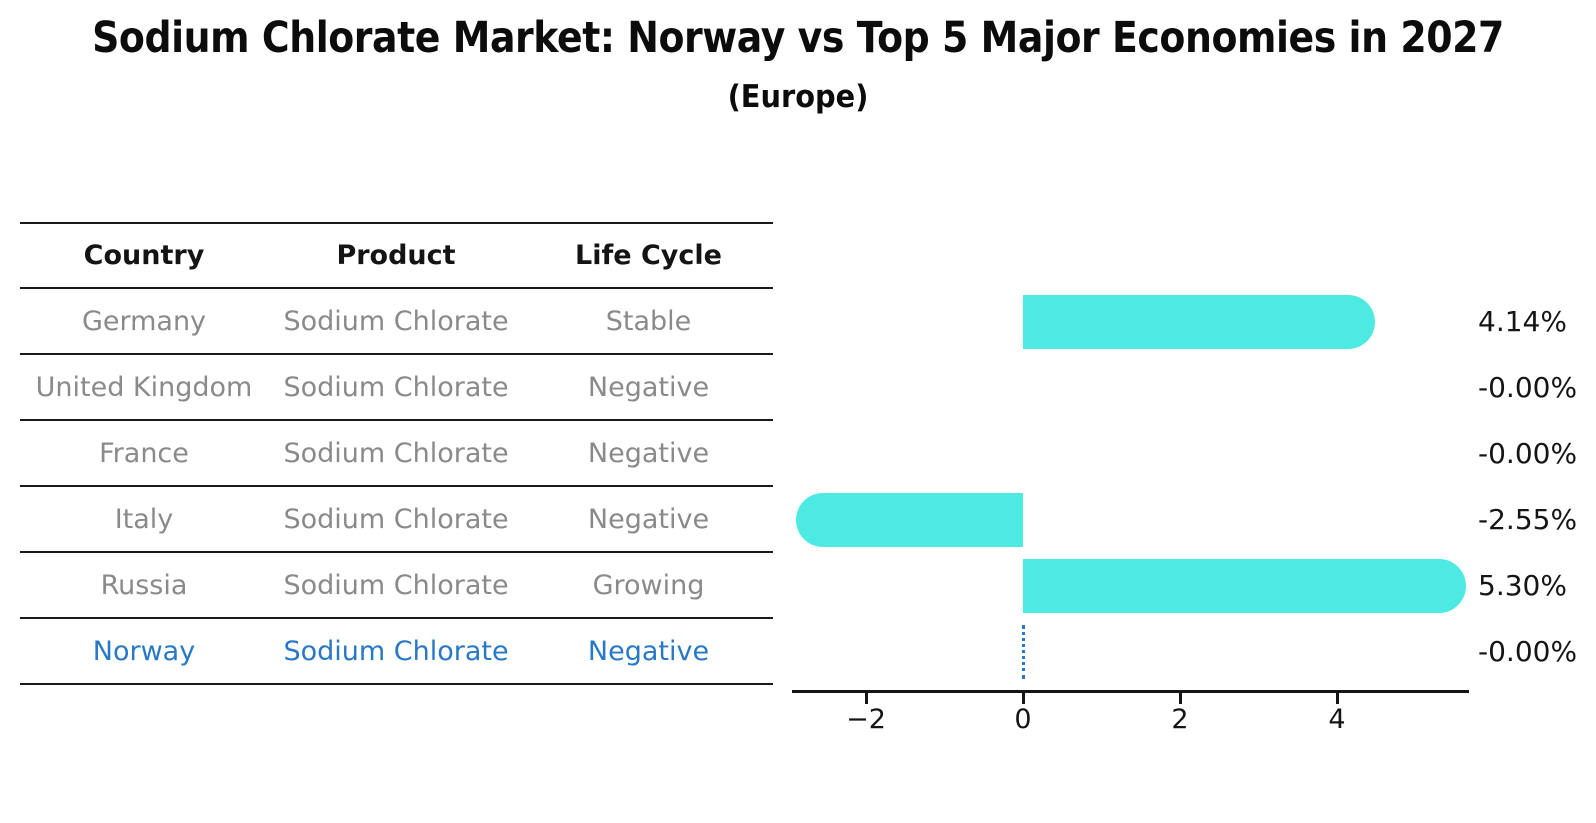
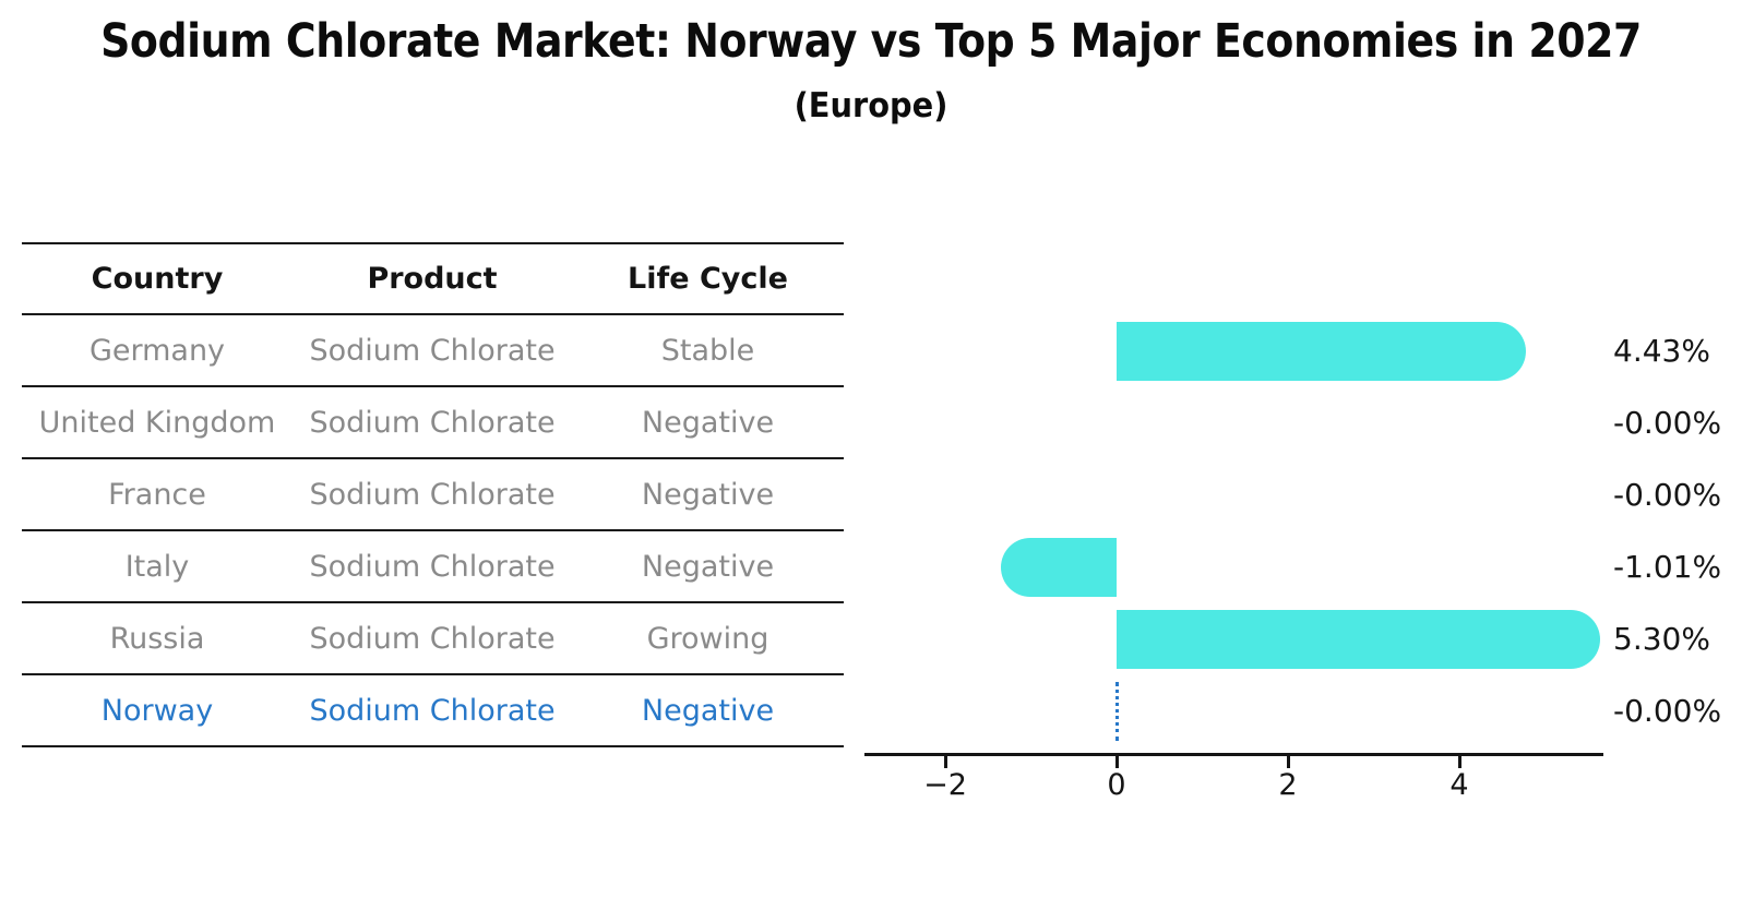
Germany: 4.14% -> 4.43%
Italy: -2.55% -> -1.01%
